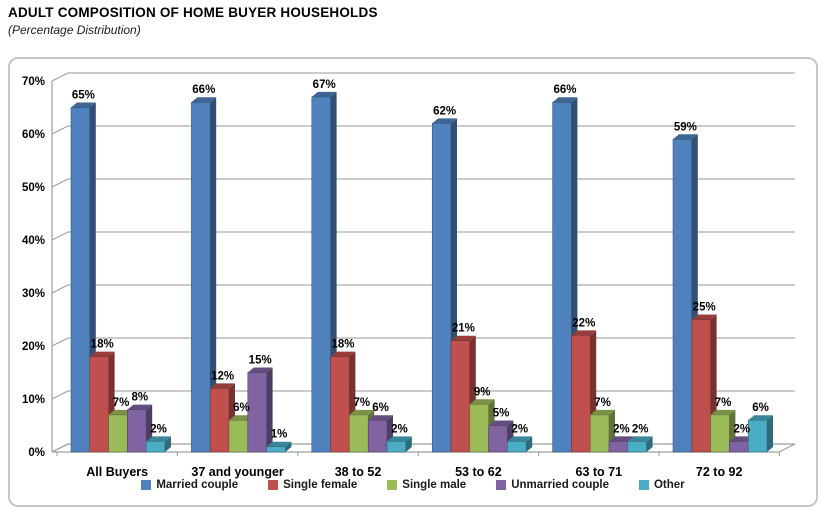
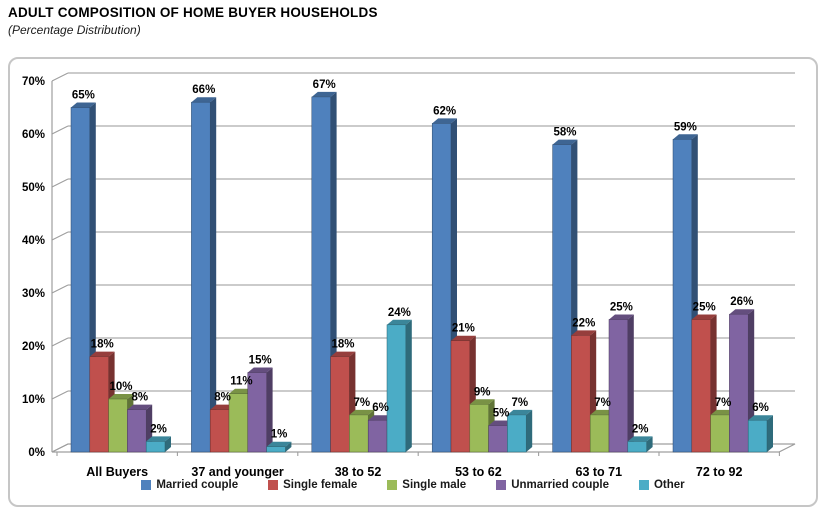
Single male/All Buyers: 7% -> 10%
Single female/37 and younger: 12% -> 8%
Single male/37 and younger: 6% -> 11%
Other/38 to 52: 2% -> 24%
Other/53 to 62: 2% -> 7%
Married couple/63 to 71: 66% -> 58%
Unmarried couple/63 to 71: 2% -> 25%
Unmarried couple/72 to 92: 2% -> 26%
